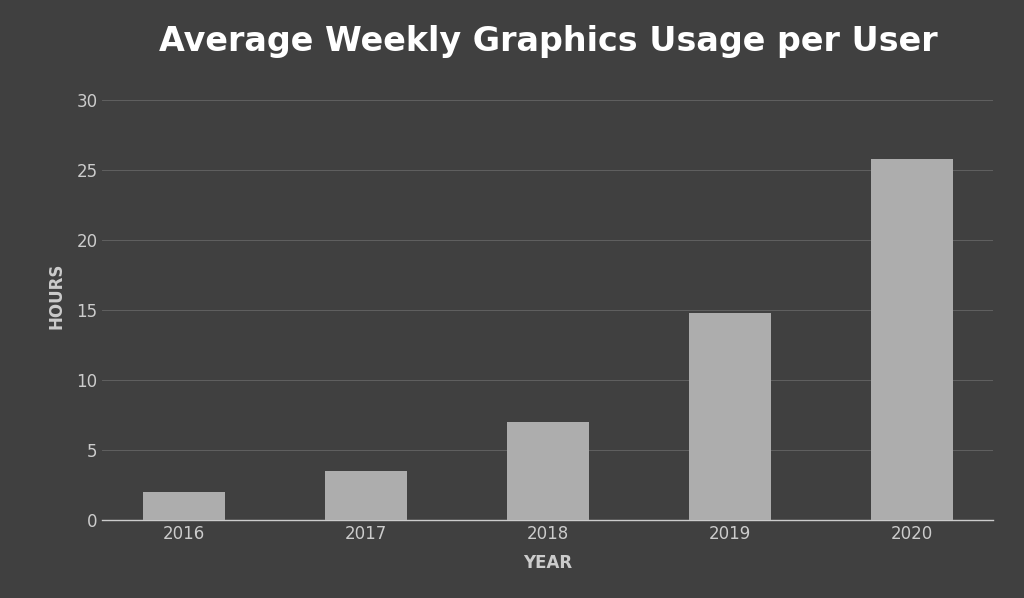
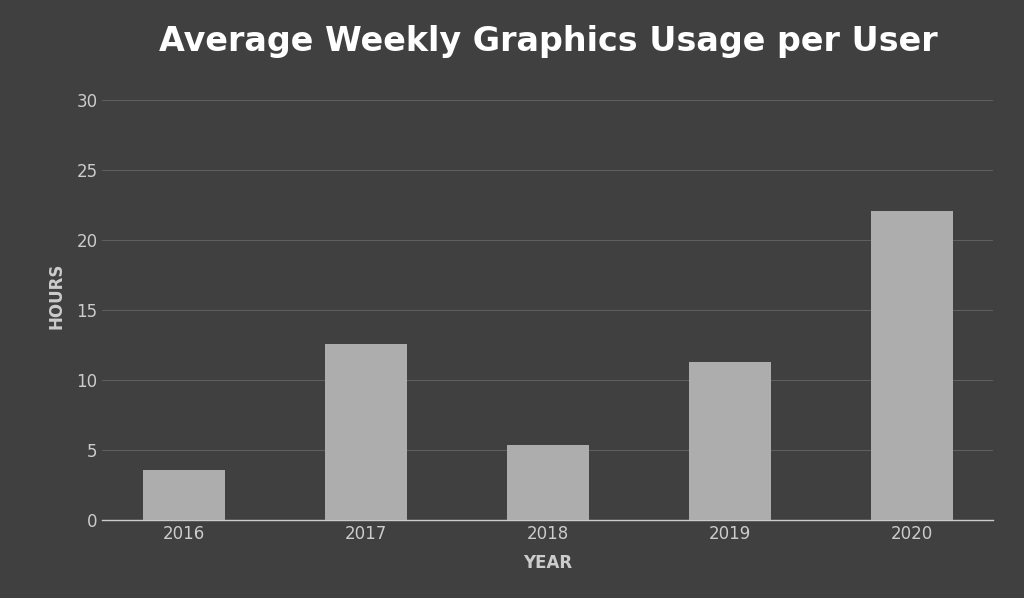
2016: 2.0 -> 3.6
2017: 3.5 -> 12.6
2018: 7.0 -> 5.4
2019: 14.8 -> 11.3
2020: 25.8 -> 22.1
